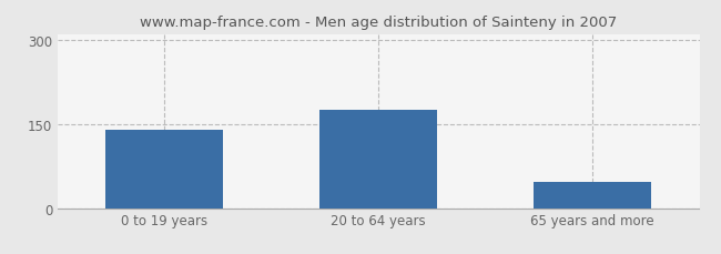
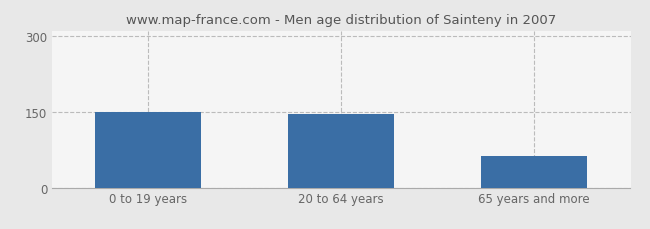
0 to 19 years: 140 -> 150
20 to 64 years: 175 -> 146
65 years and more: 47 -> 62
